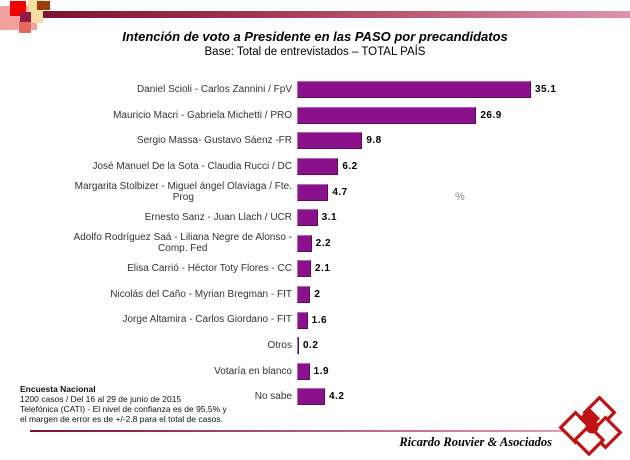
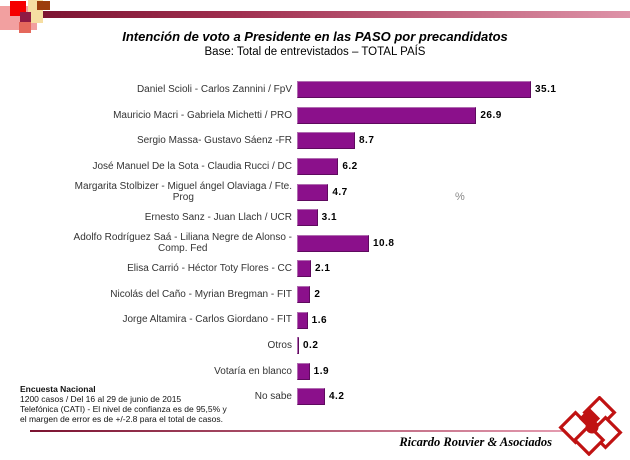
Sergio Massa- Gustavo Sáenz -FR: 9.8 -> 8.7
Adolfo Rodríguez Saá - Liliana Negre de Alonso - Comp. Fed: 2.2 -> 10.8
